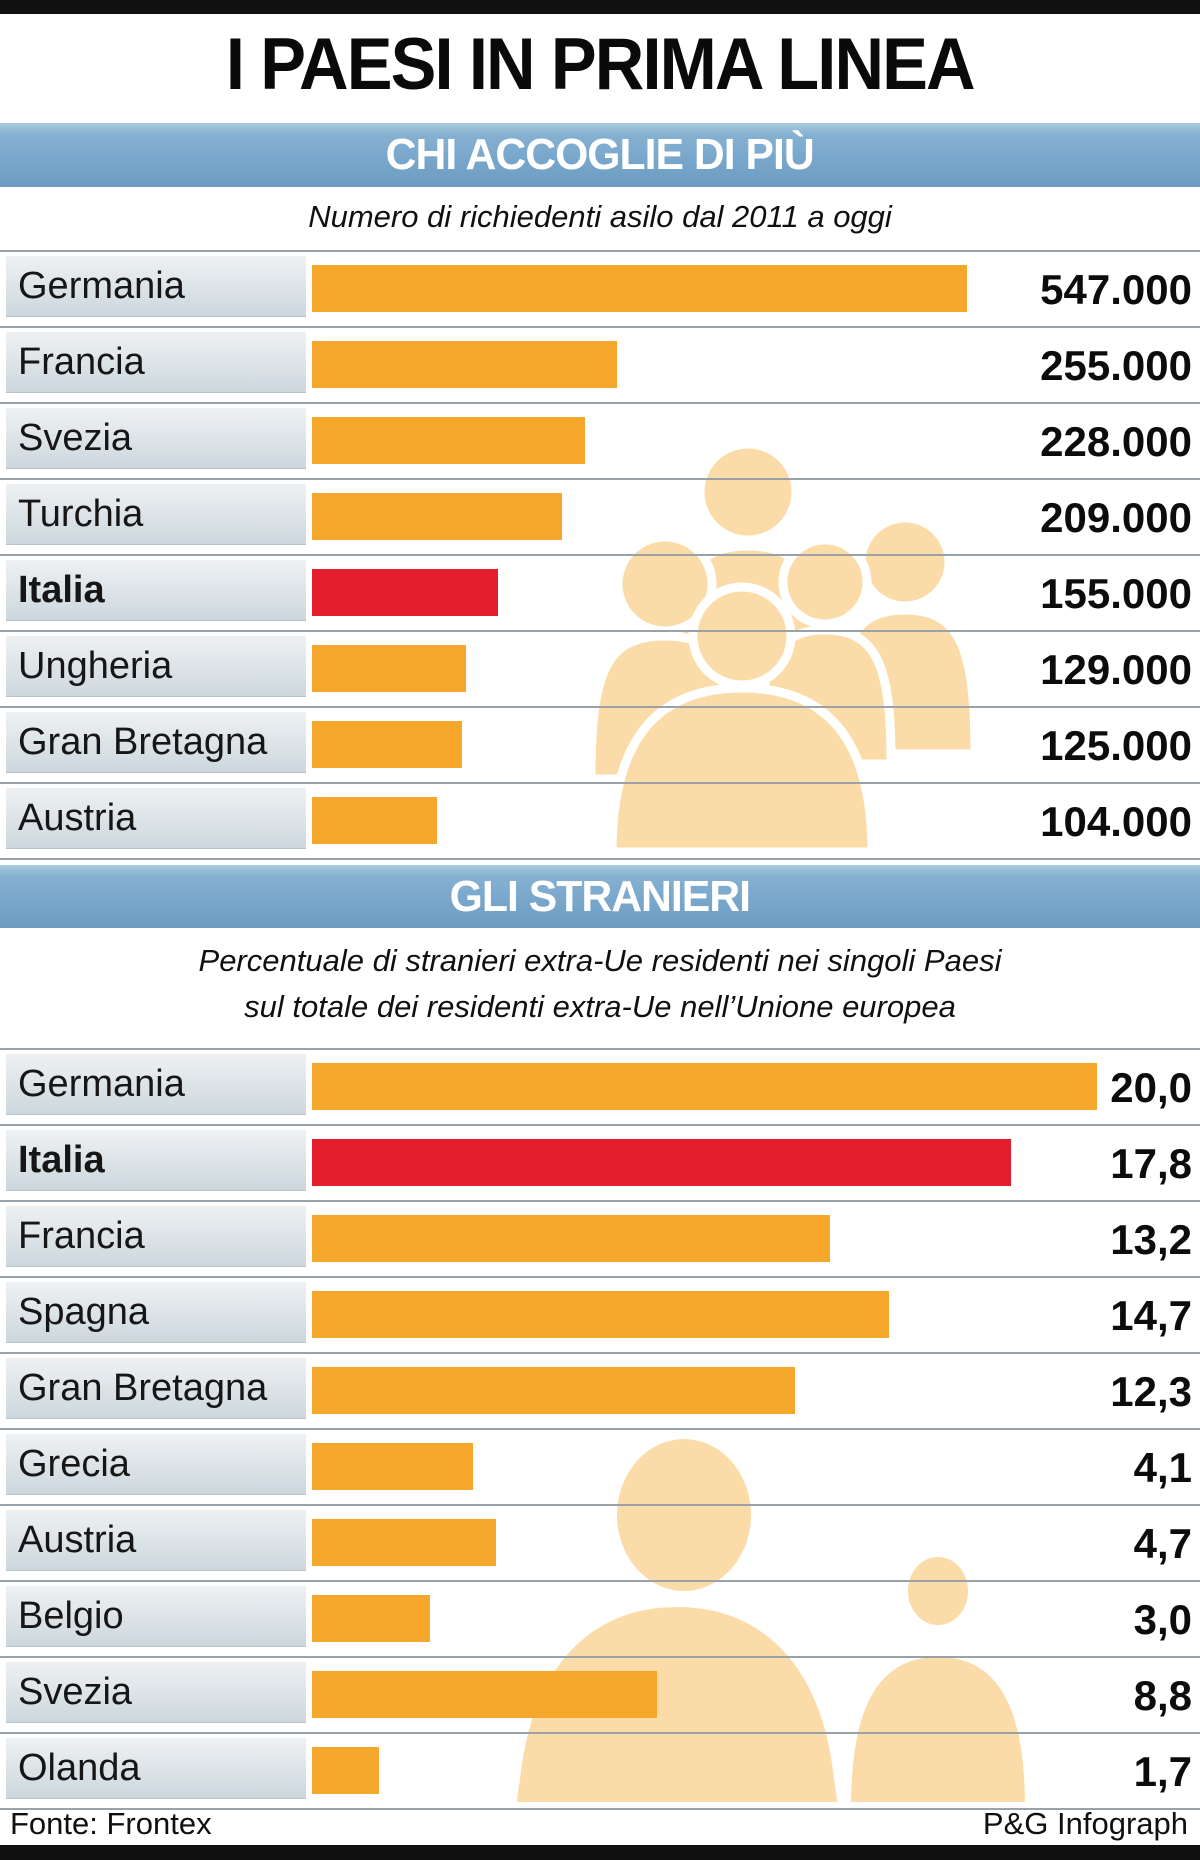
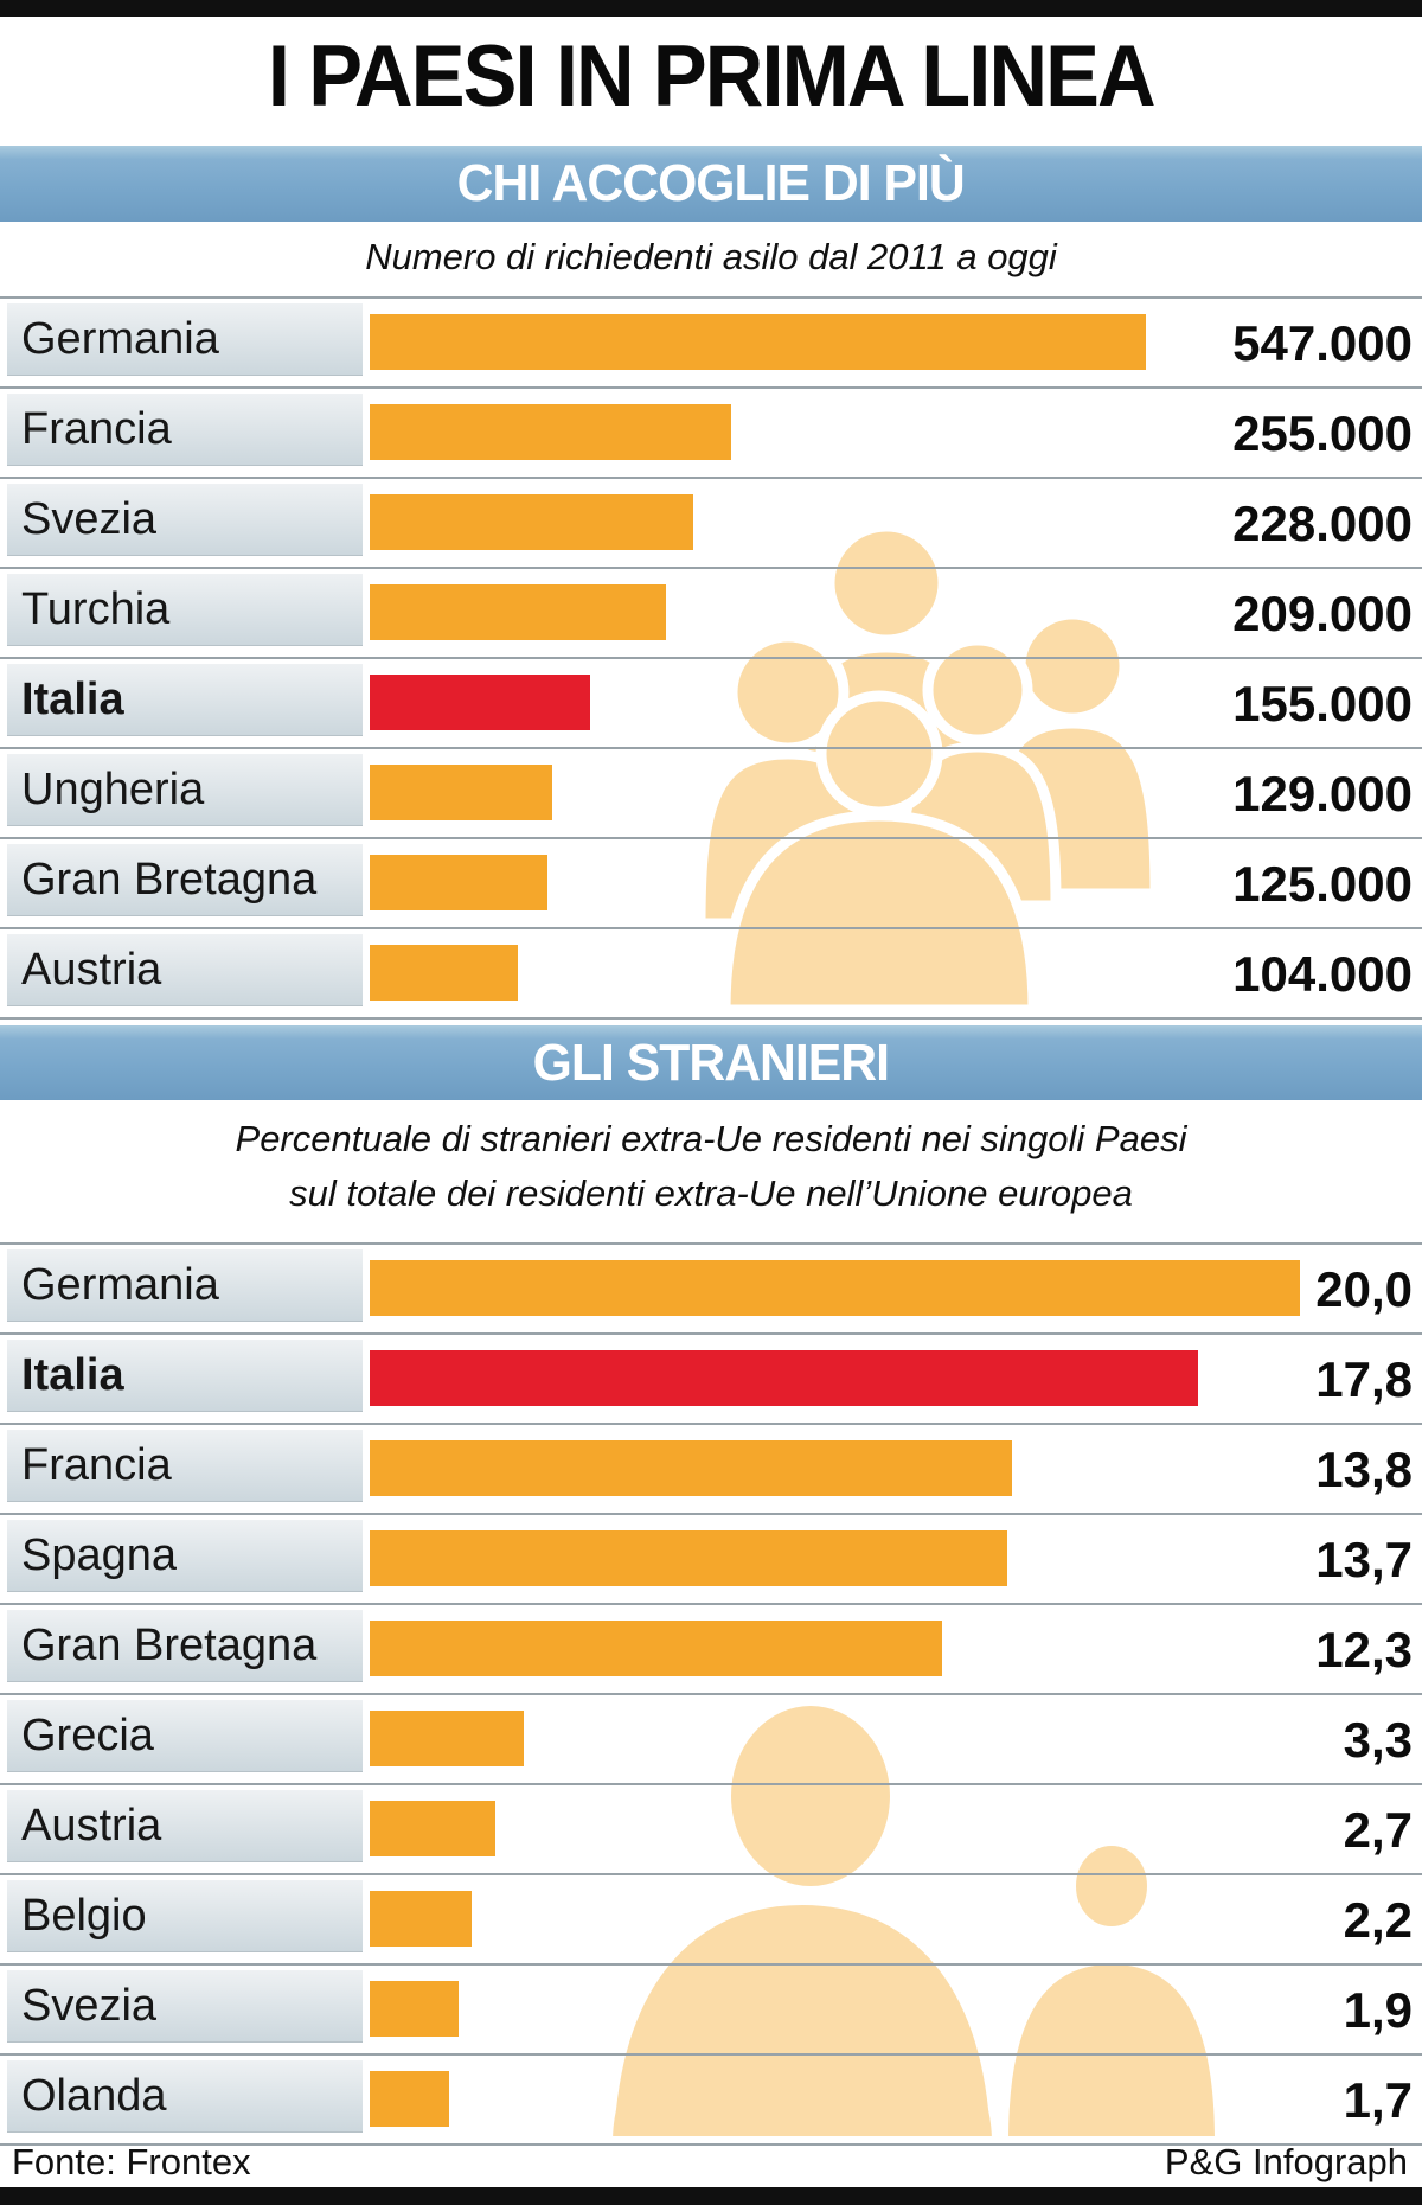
GLI STRANIERI/Francia: 13,2 -> 13,8
GLI STRANIERI/Spagna: 14,7 -> 13,7
GLI STRANIERI/Grecia: 4,1 -> 3,3
GLI STRANIERI/Austria: 4,7 -> 2,7
GLI STRANIERI/Belgio: 3,0 -> 2,2
GLI STRANIERI/Svezia: 8,8 -> 1,9
